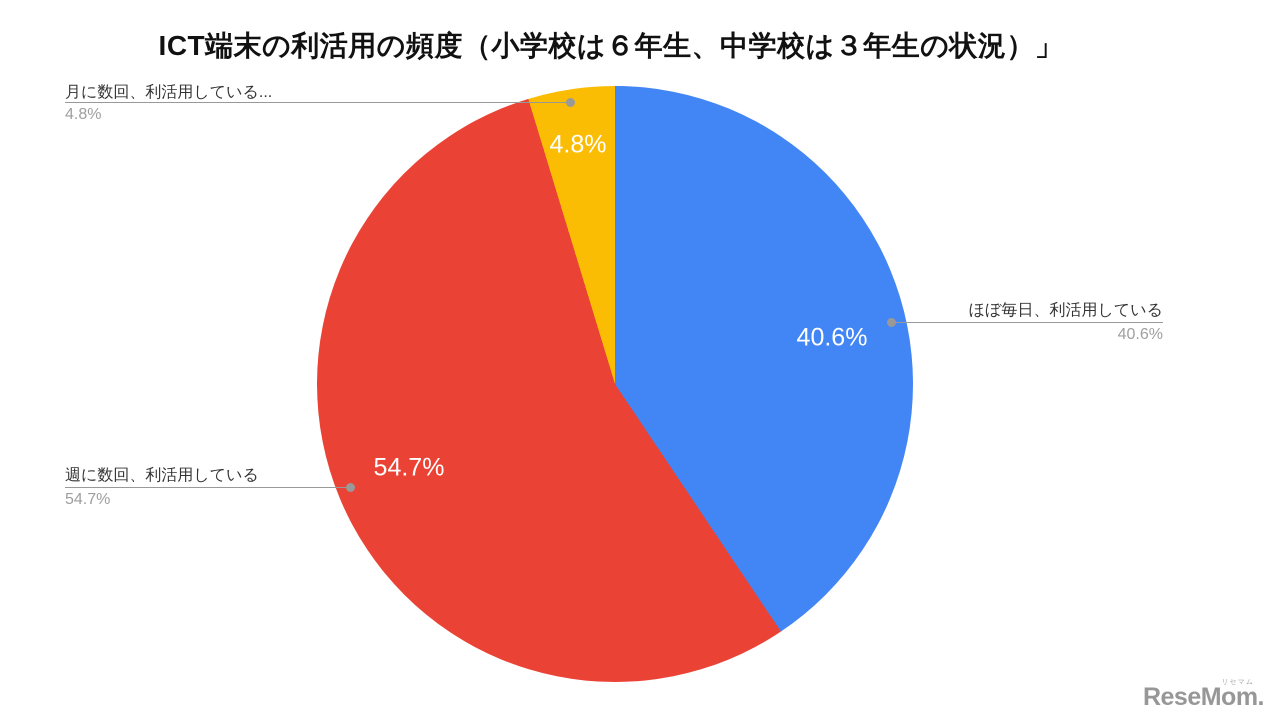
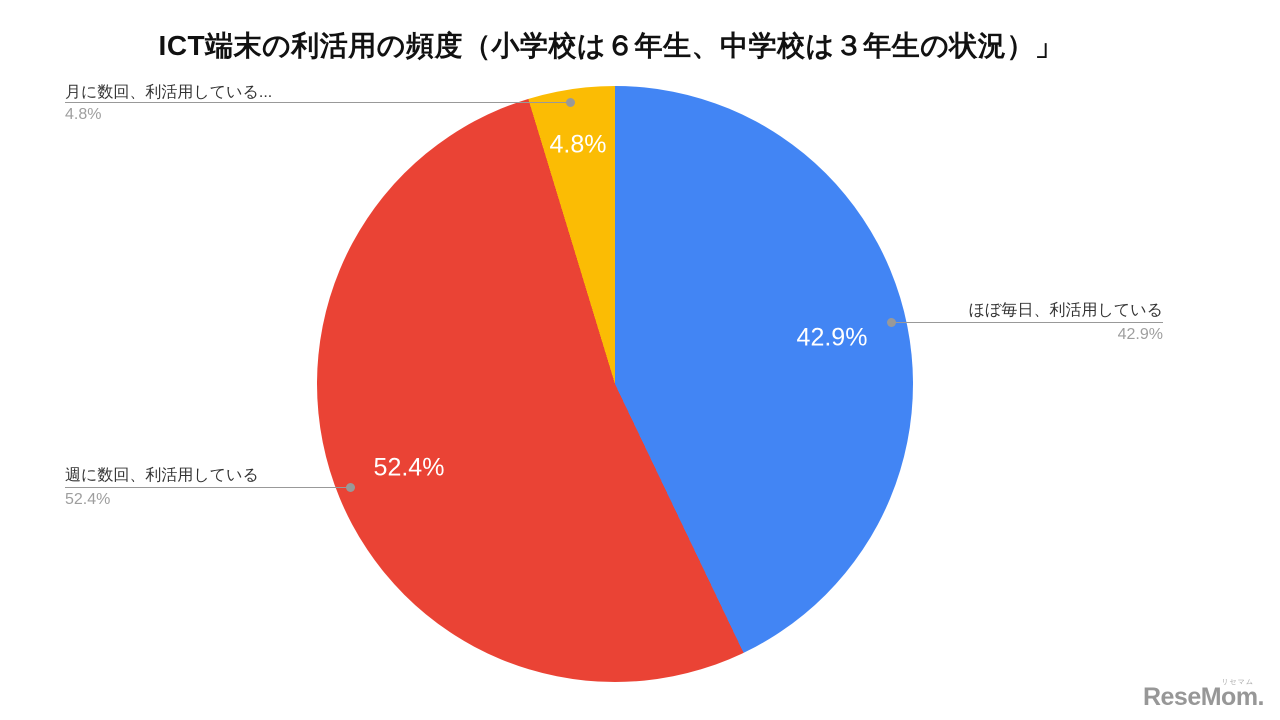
ほぼ毎日、利活用している: 40.6% -> 42.9%
週に数回、利活用している: 54.7% -> 52.4%
